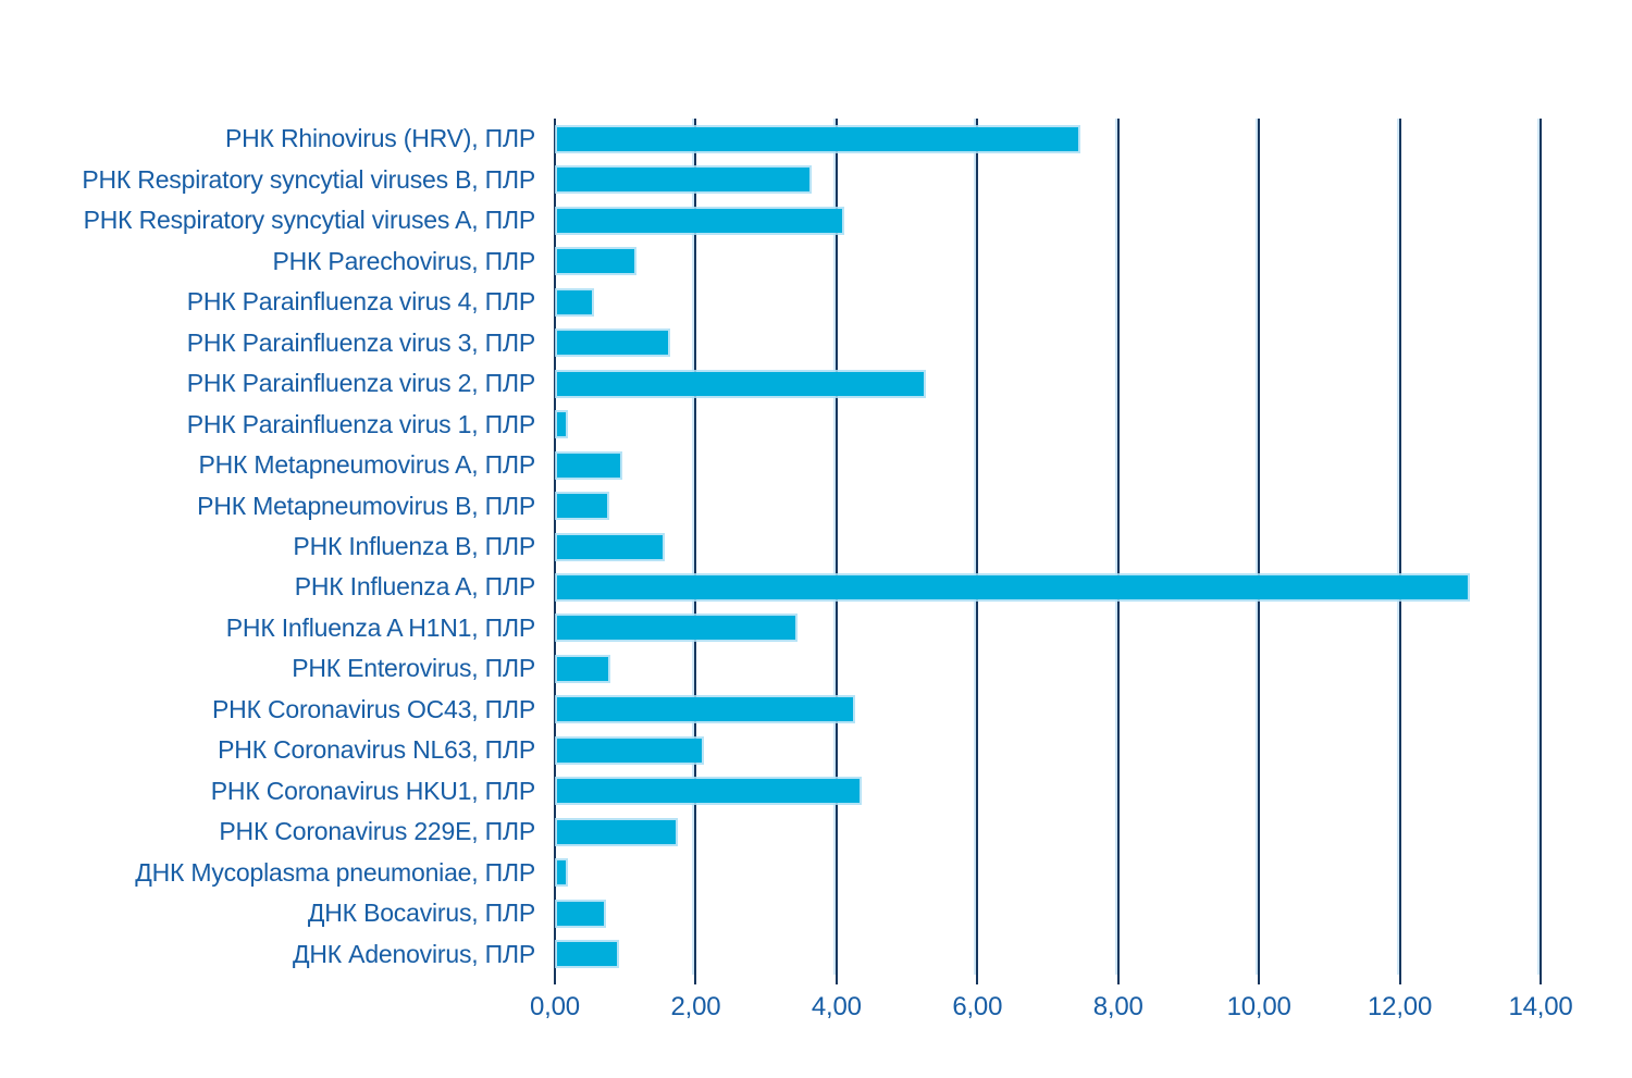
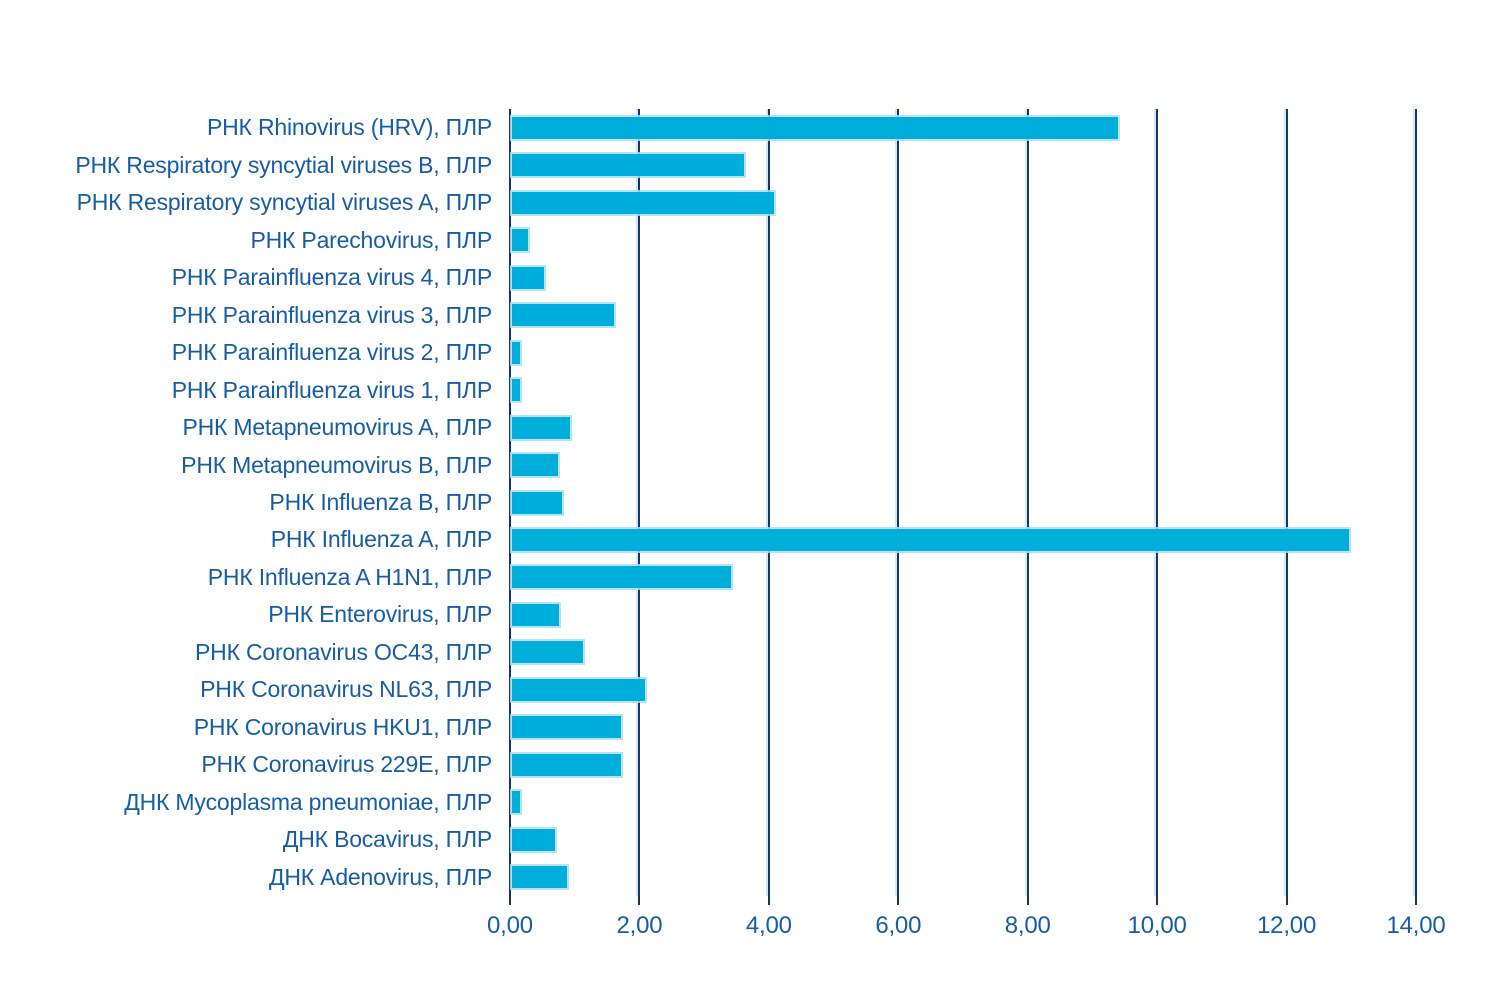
РНК Rhinovirus (HRV), ПЛР: 7,4 -> 9,4
РНК Parechovirus, ПЛР: 1,1 -> 0,2
РНК Parainfluenza virus 2, ПЛР: 5,2 -> 0,1
РНК Influenza B, ПЛР: 1,5 -> 0,8
РНК Coronavirus OC43, ПЛР: 4,2 -> 1,1
РНК Coronavirus HKU1, ПЛР: 4,3 -> 1,7
